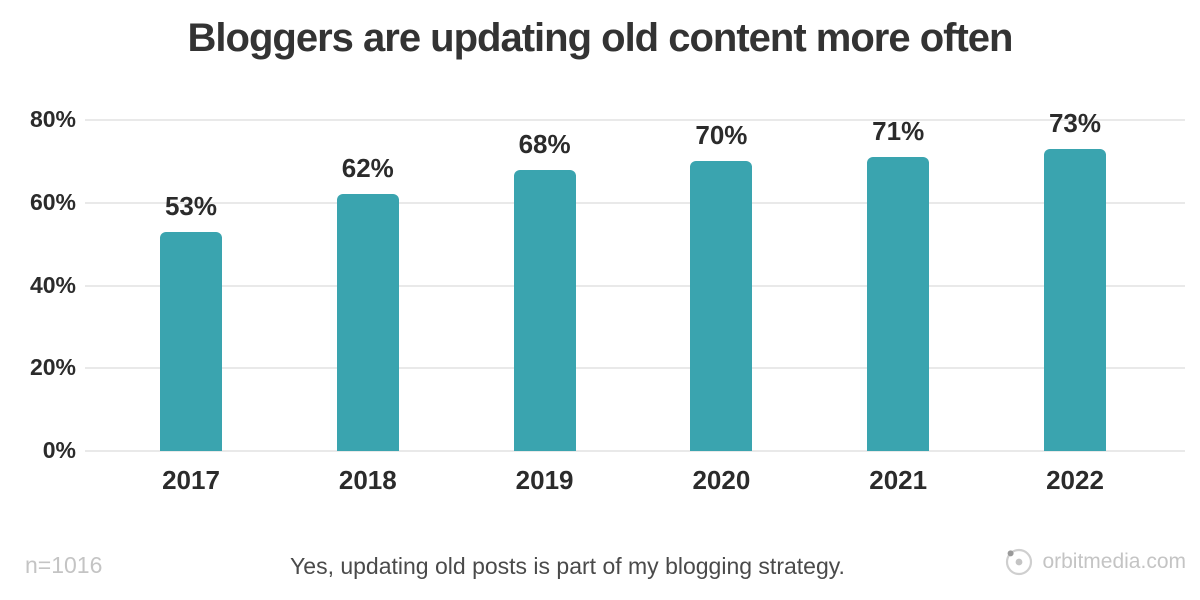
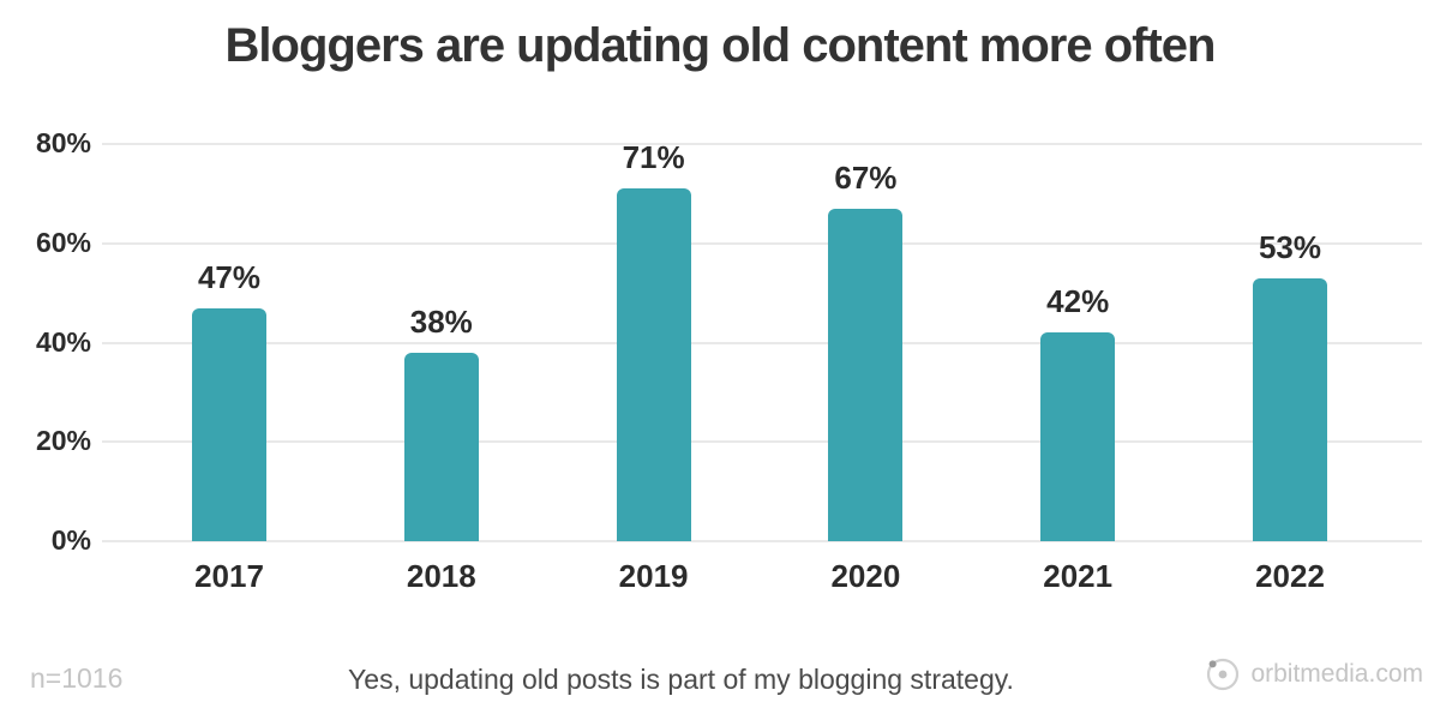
2017: 53% -> 47%
2018: 62% -> 38%
2019: 68% -> 71%
2020: 70% -> 67%
2021: 71% -> 42%
2022: 73% -> 53%
